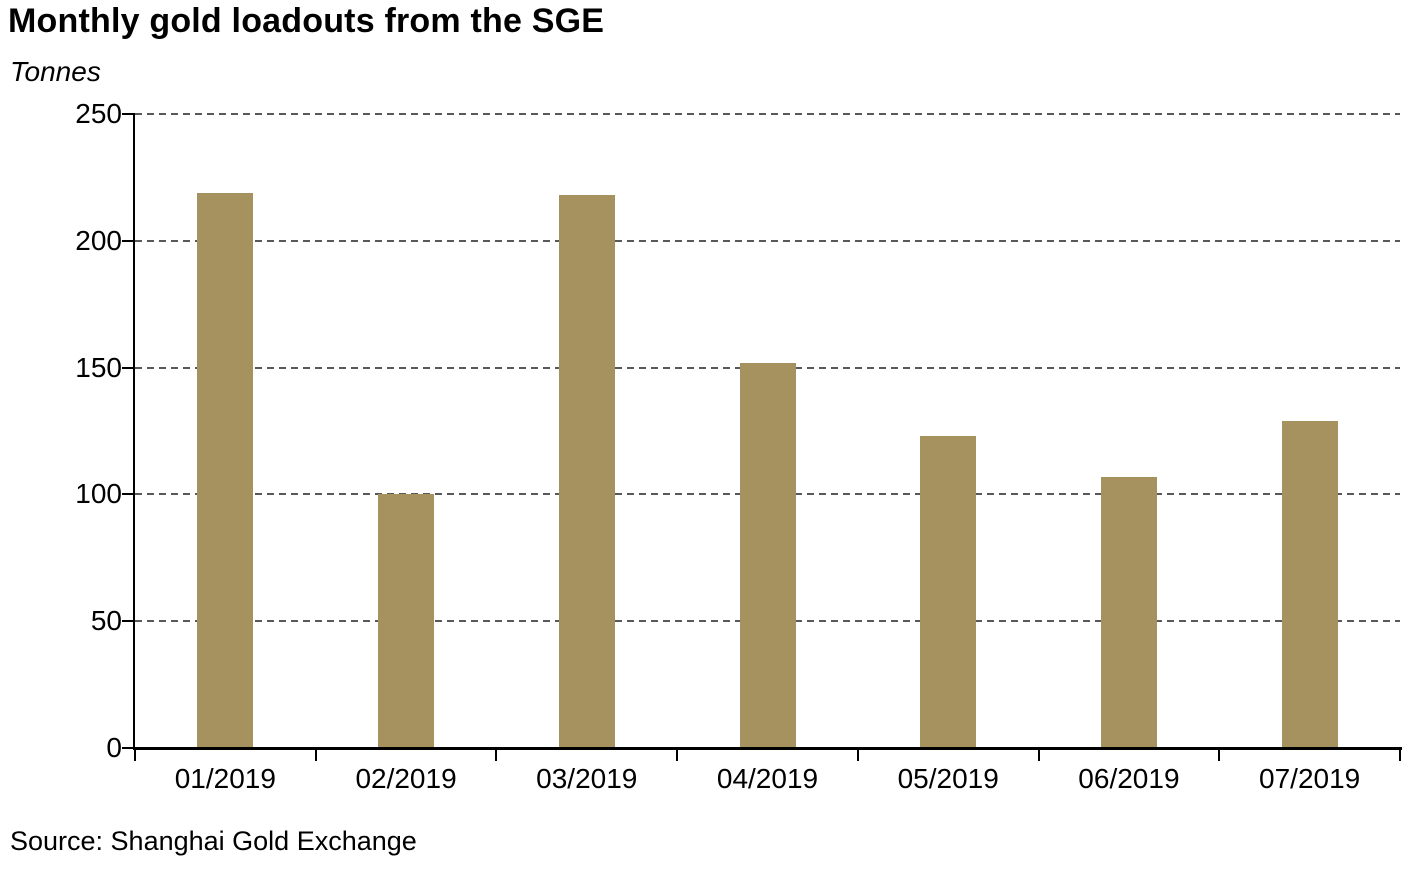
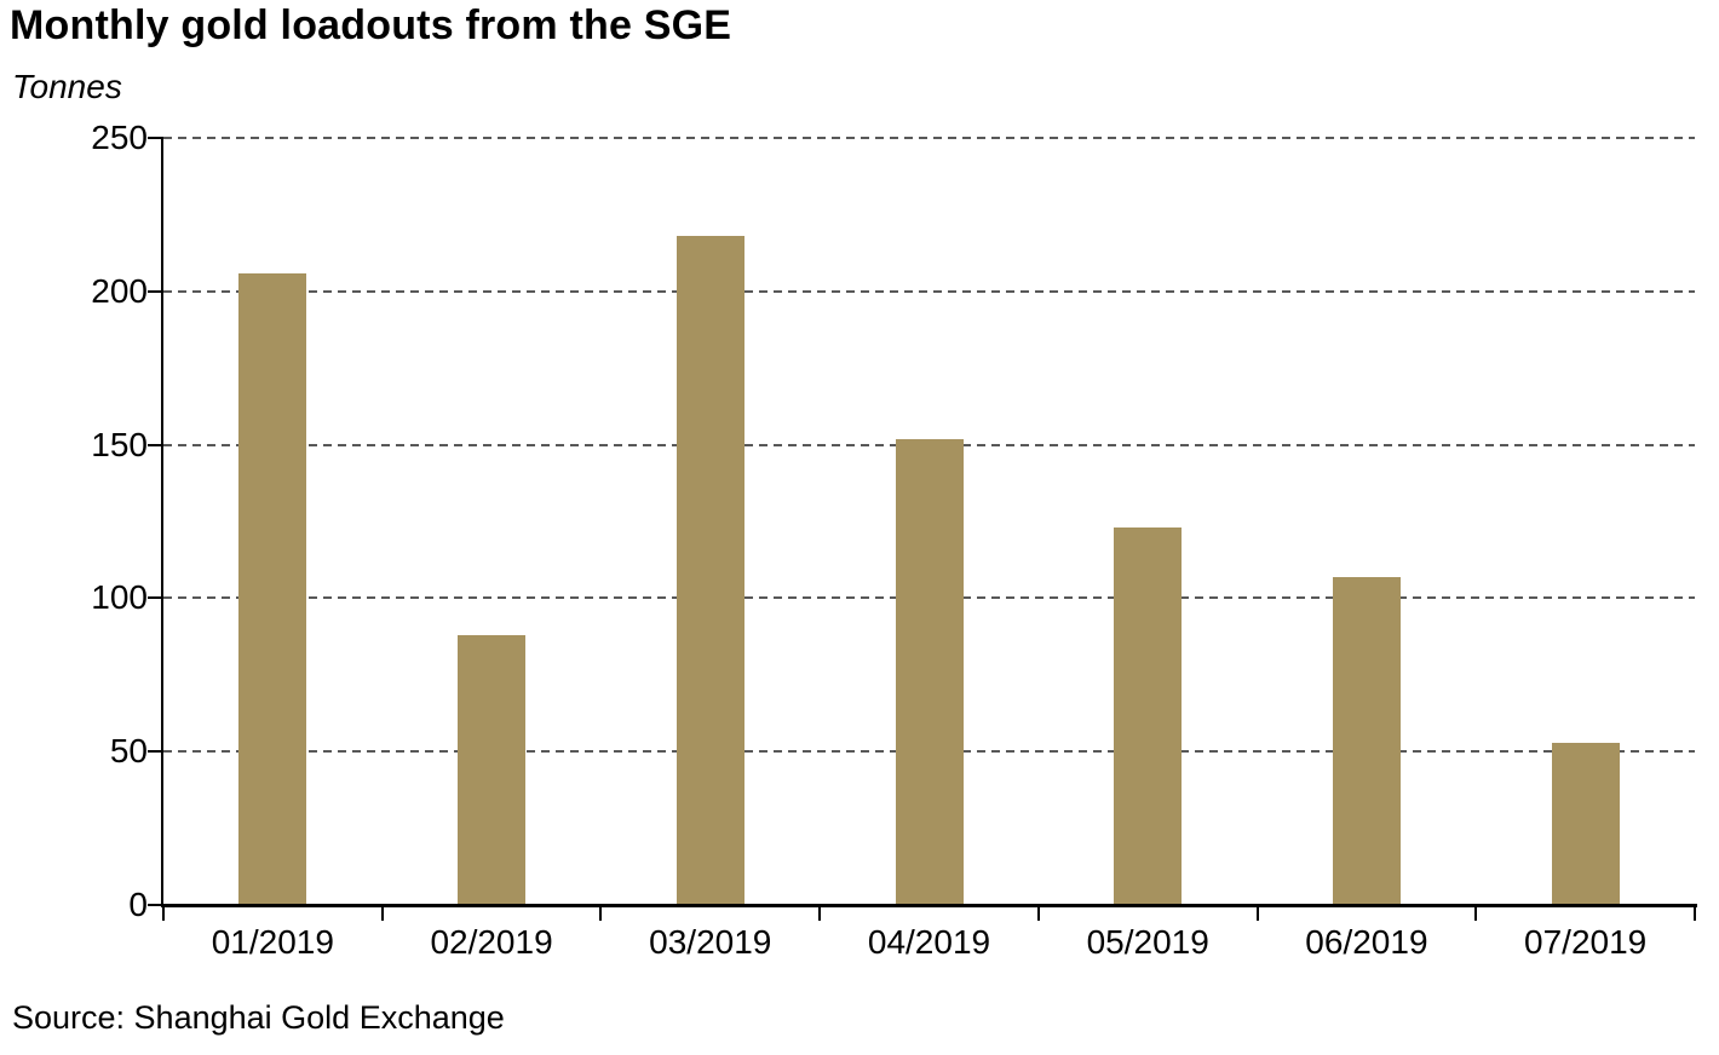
01/2019: 219 -> 206
02/2019: 100 -> 88
07/2019: 129 -> 53
